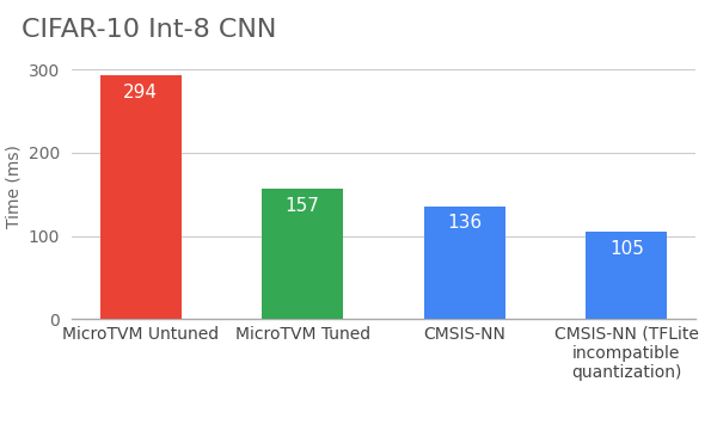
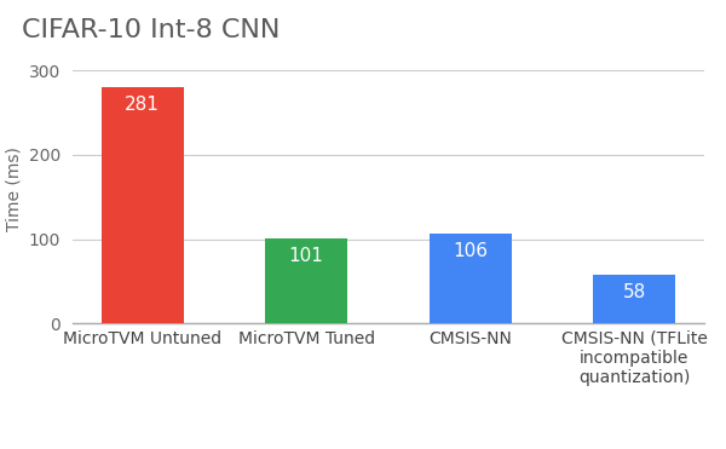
MicroTVM Untuned: 294 -> 281
MicroTVM Tuned: 157 -> 101
CMSIS-NN: 136 -> 106
CMSIS-NN (TFLite incompatible quantization): 105 -> 58
